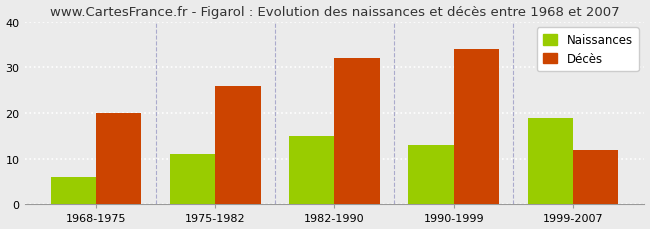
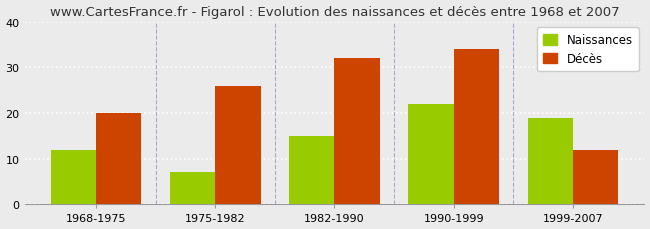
Naissances/1968-1975: 6 -> 12
Naissances/1975-1982: 11 -> 7
Naissances/1990-1999: 13 -> 22
